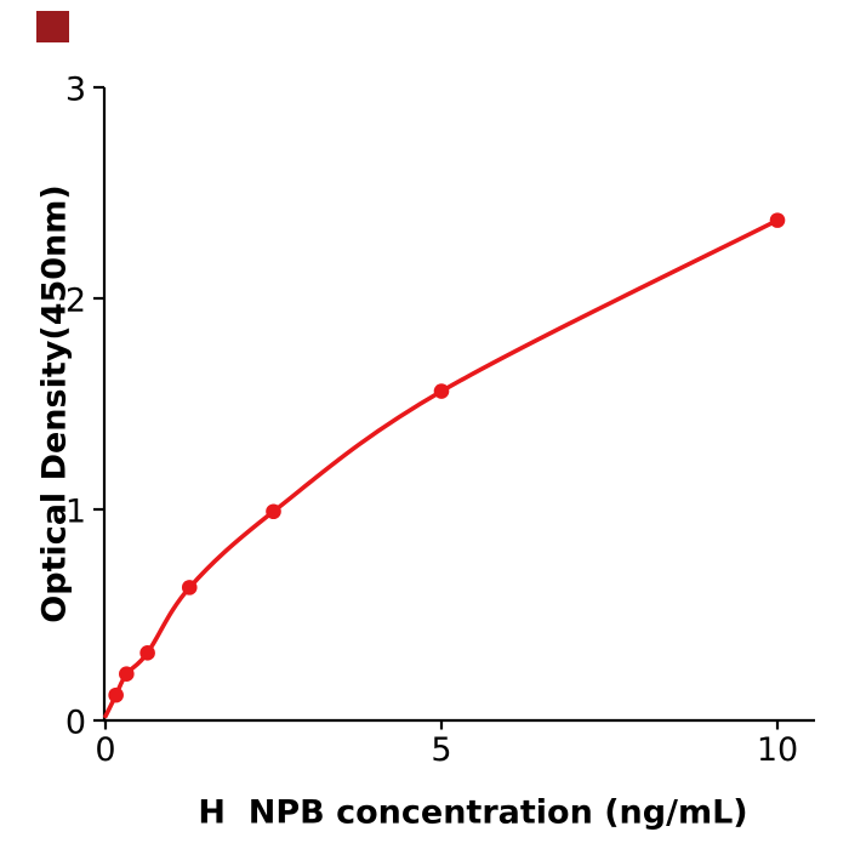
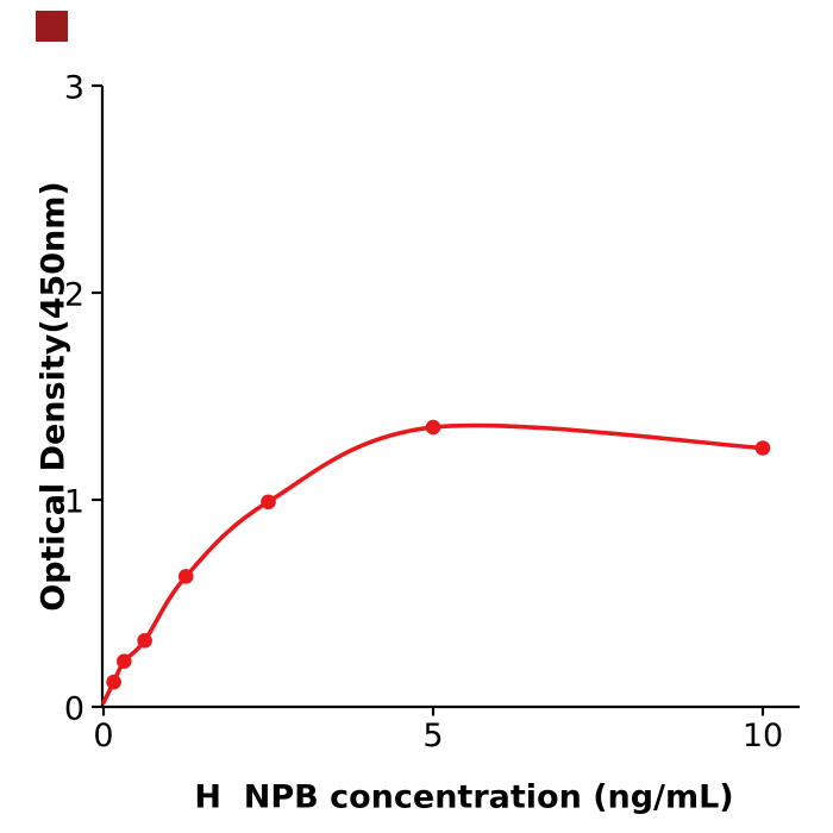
5: 1.56 -> 1.35
10: 2.37 -> 1.25
